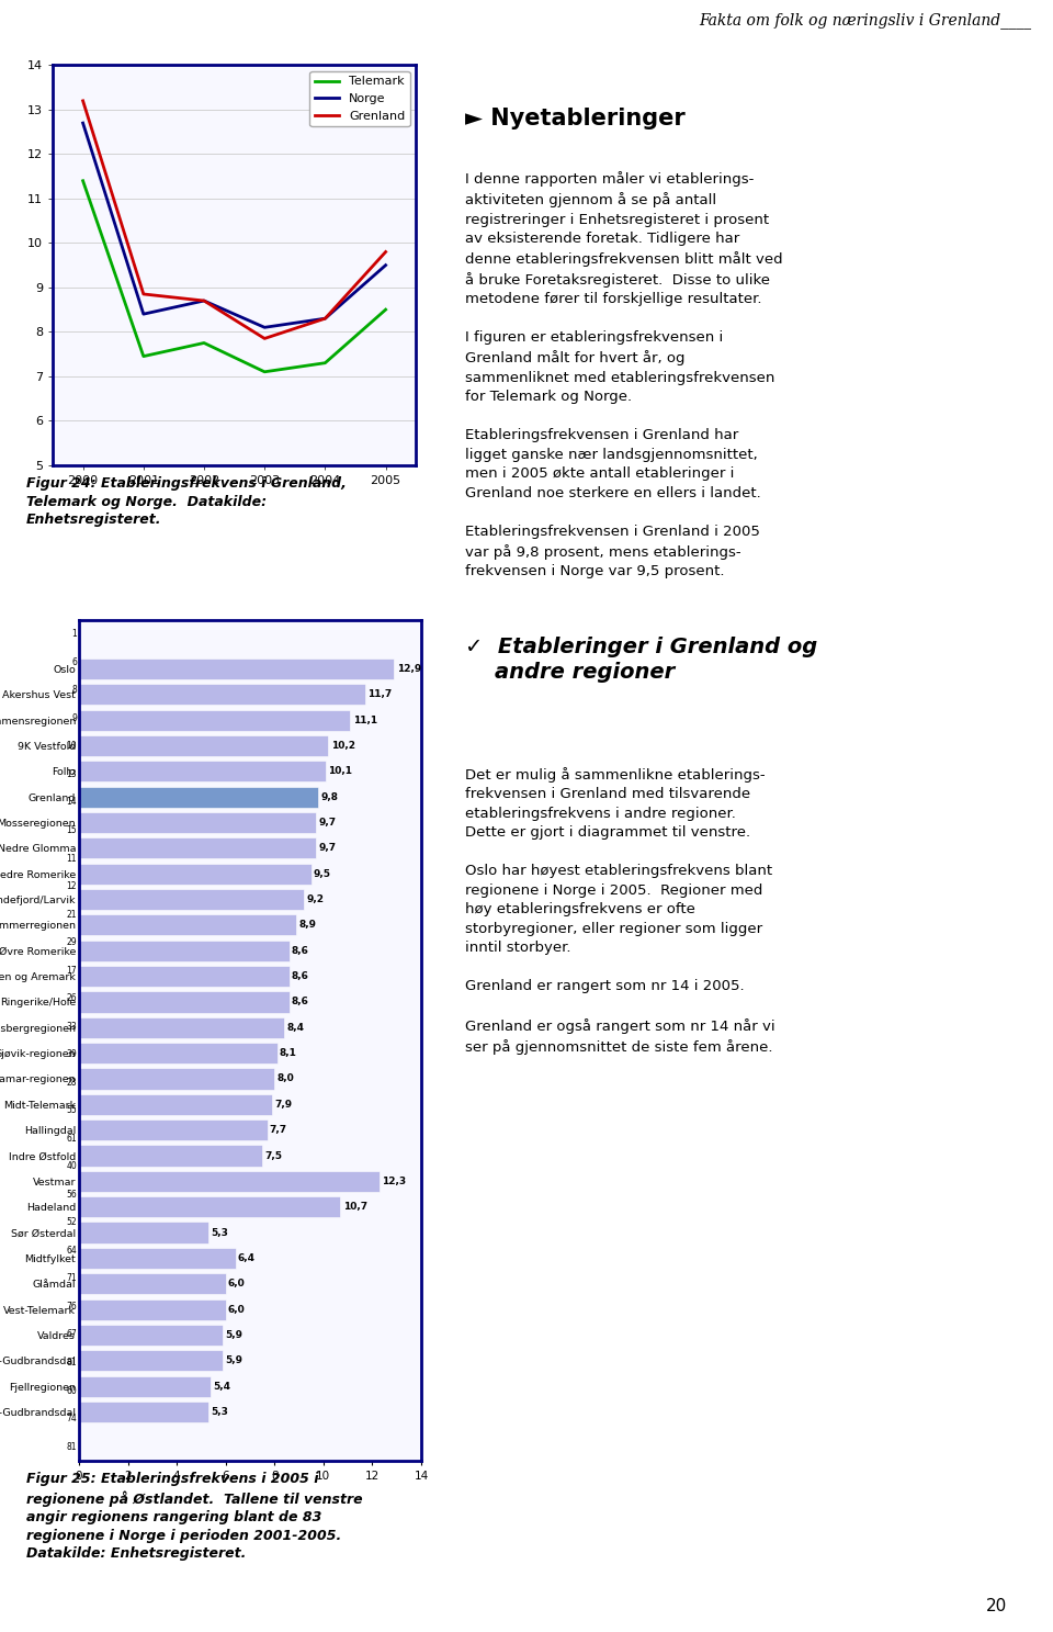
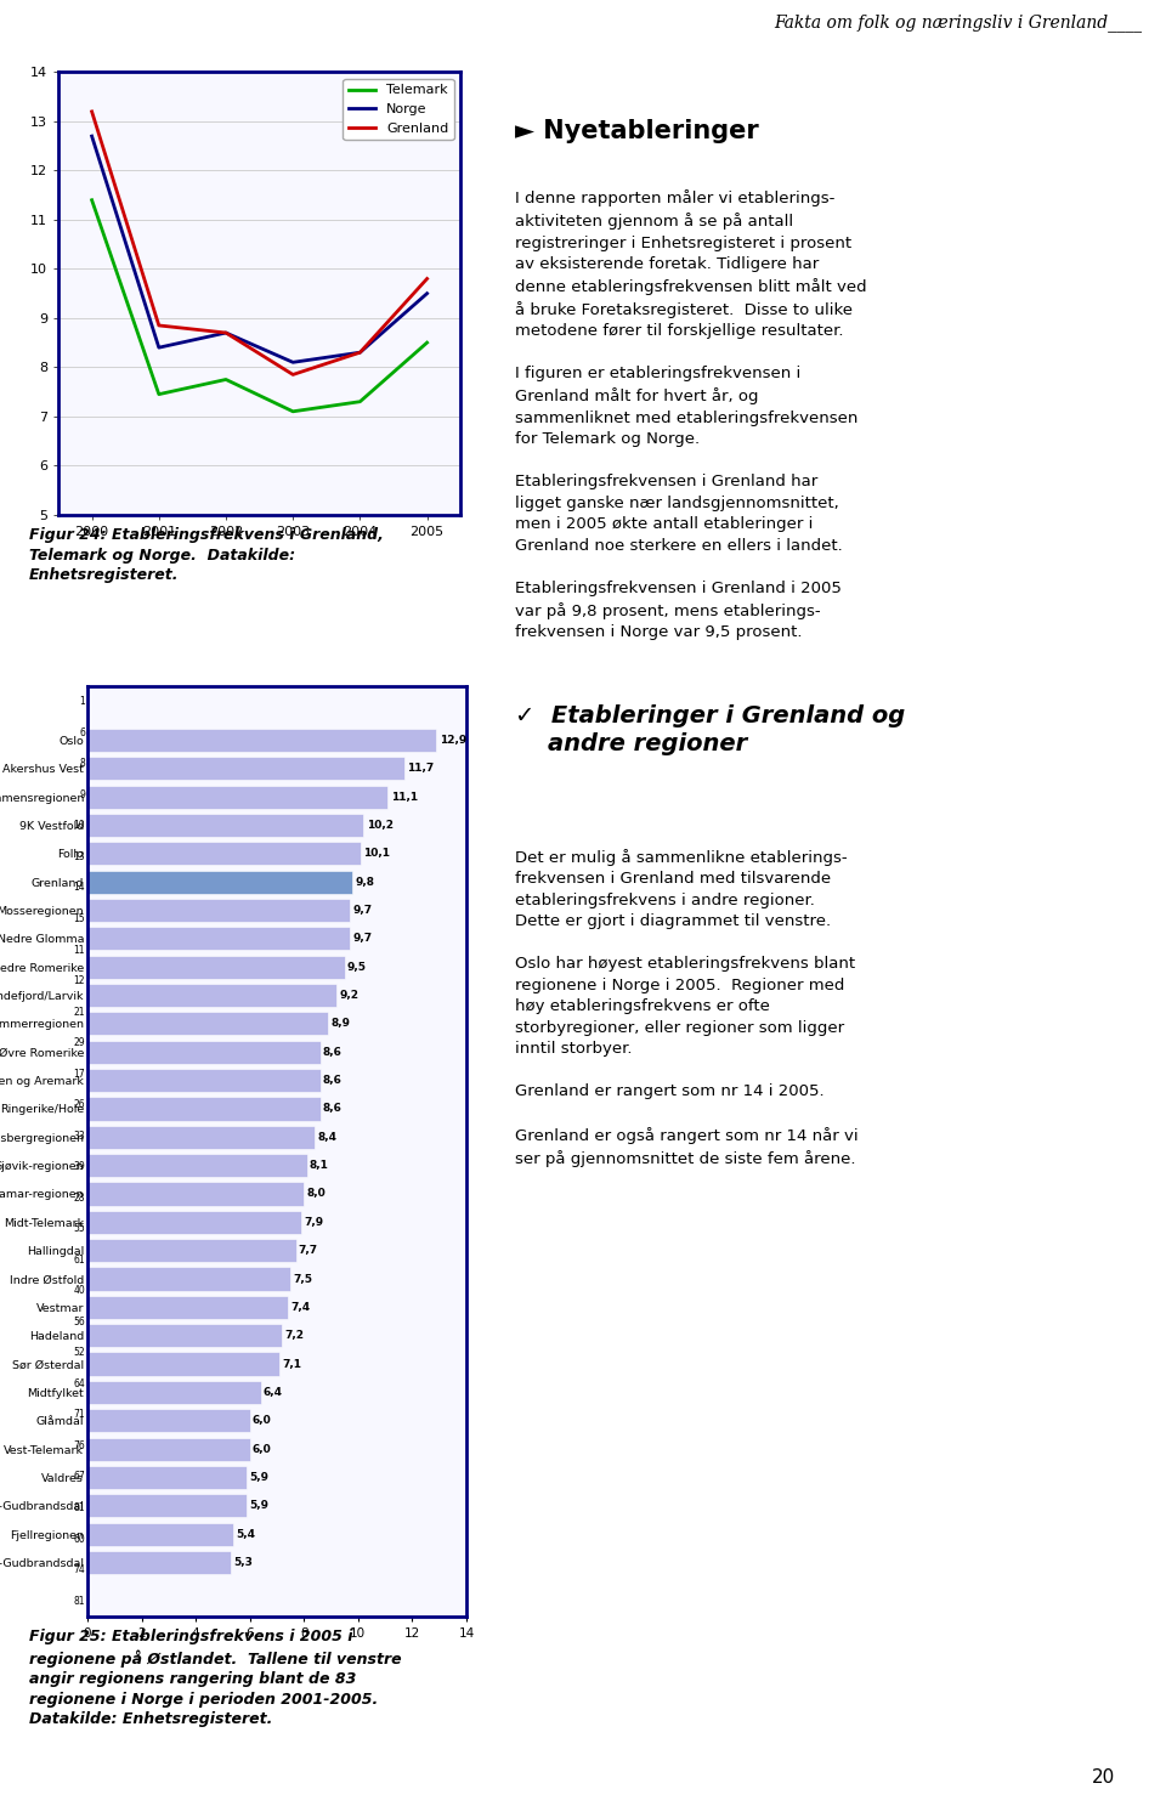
Vestmar: 12,3 -> 7,4
Hadeland: 10,7 -> 7,2
Sør Østerdal: 5,3 -> 7,1
